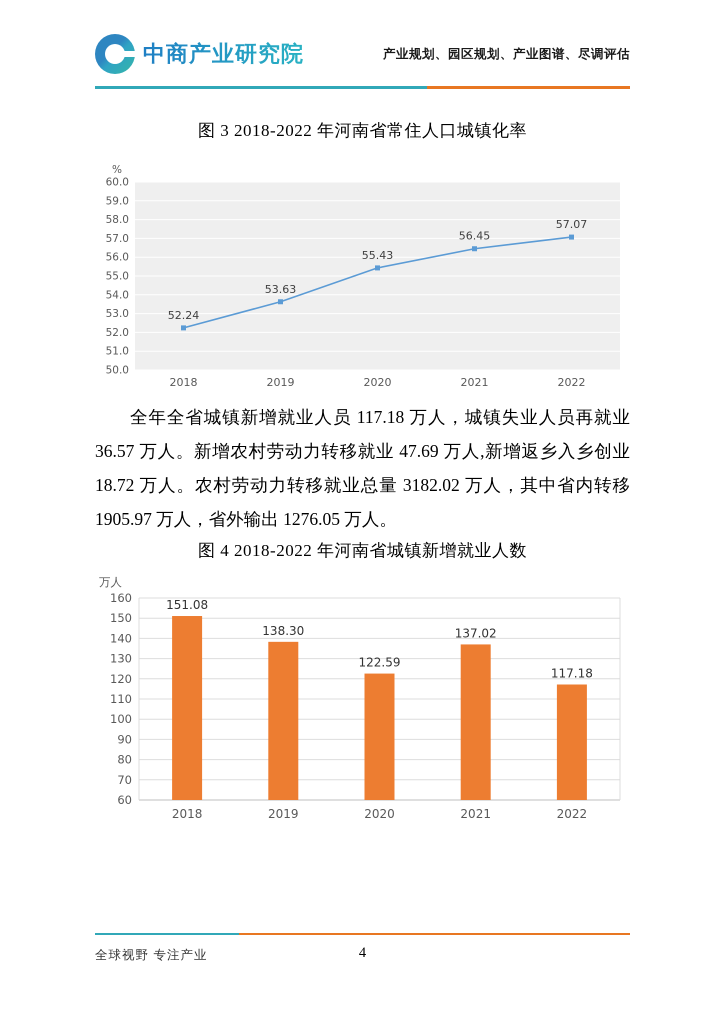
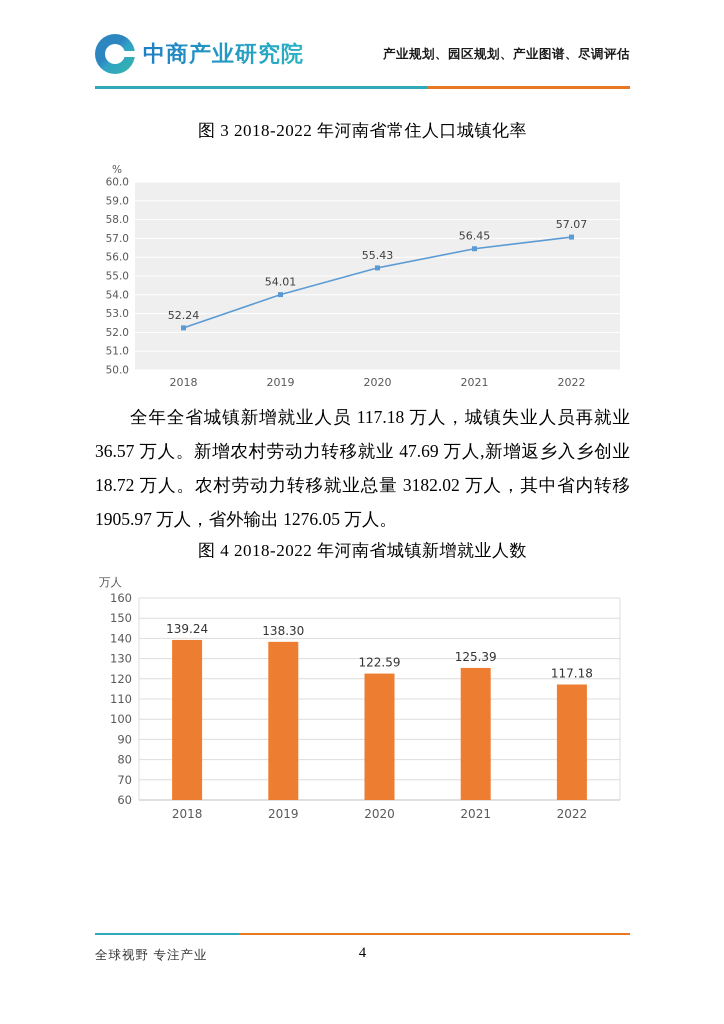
图 3 2018-2022 年河南省常住人口城镇化率/2019: 53.63 -> 54.01
图 4 2018-2022 年河南省城镇新增就业人数/2018: 151.08 -> 139.24
图 4 2018-2022 年河南省城镇新增就业人数/2021: 137.02 -> 125.39
